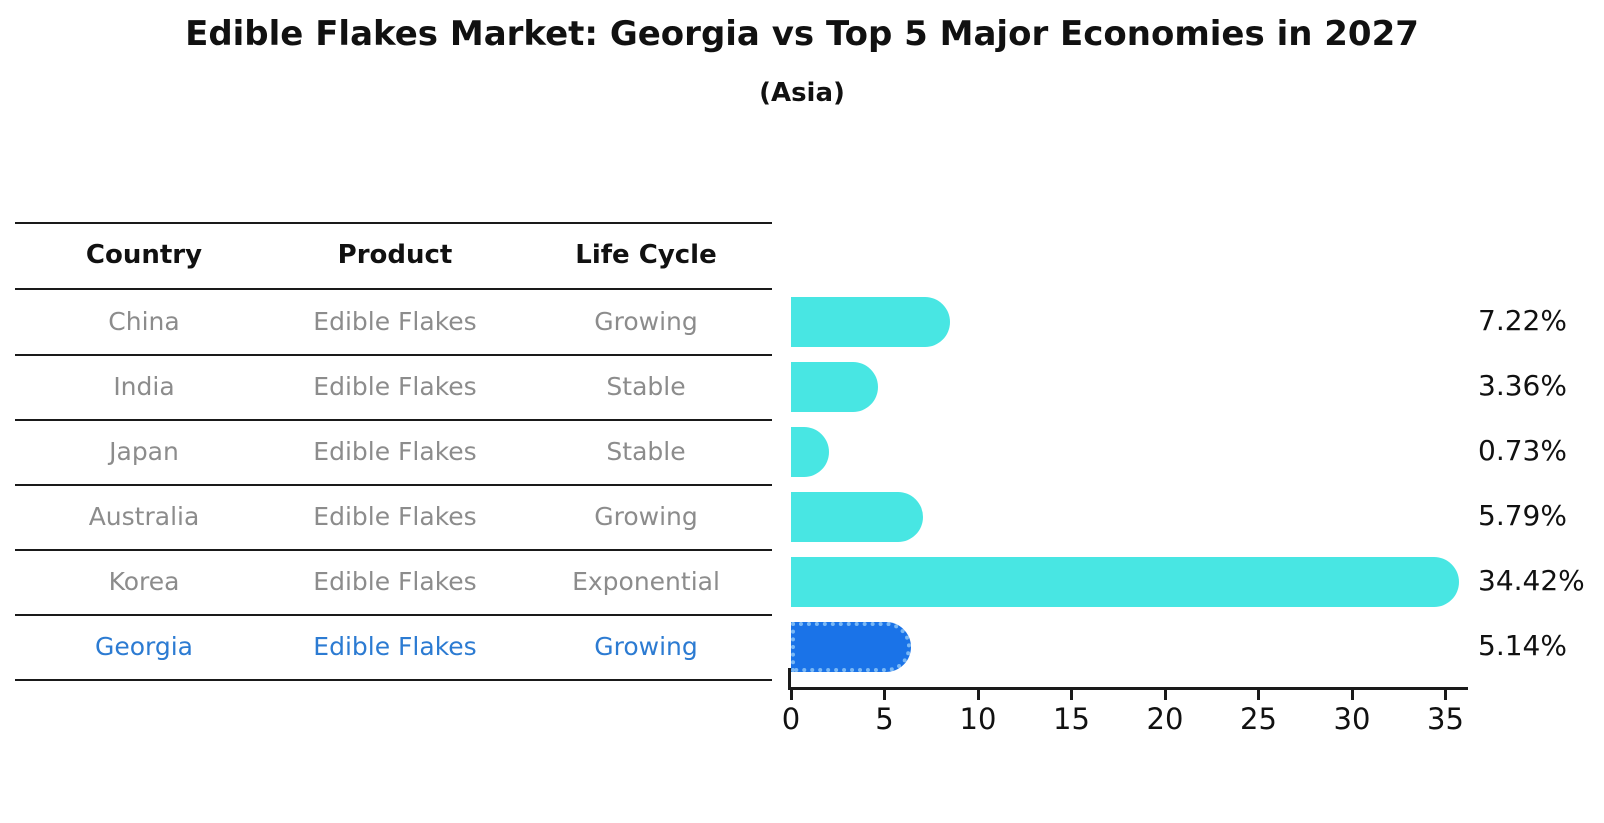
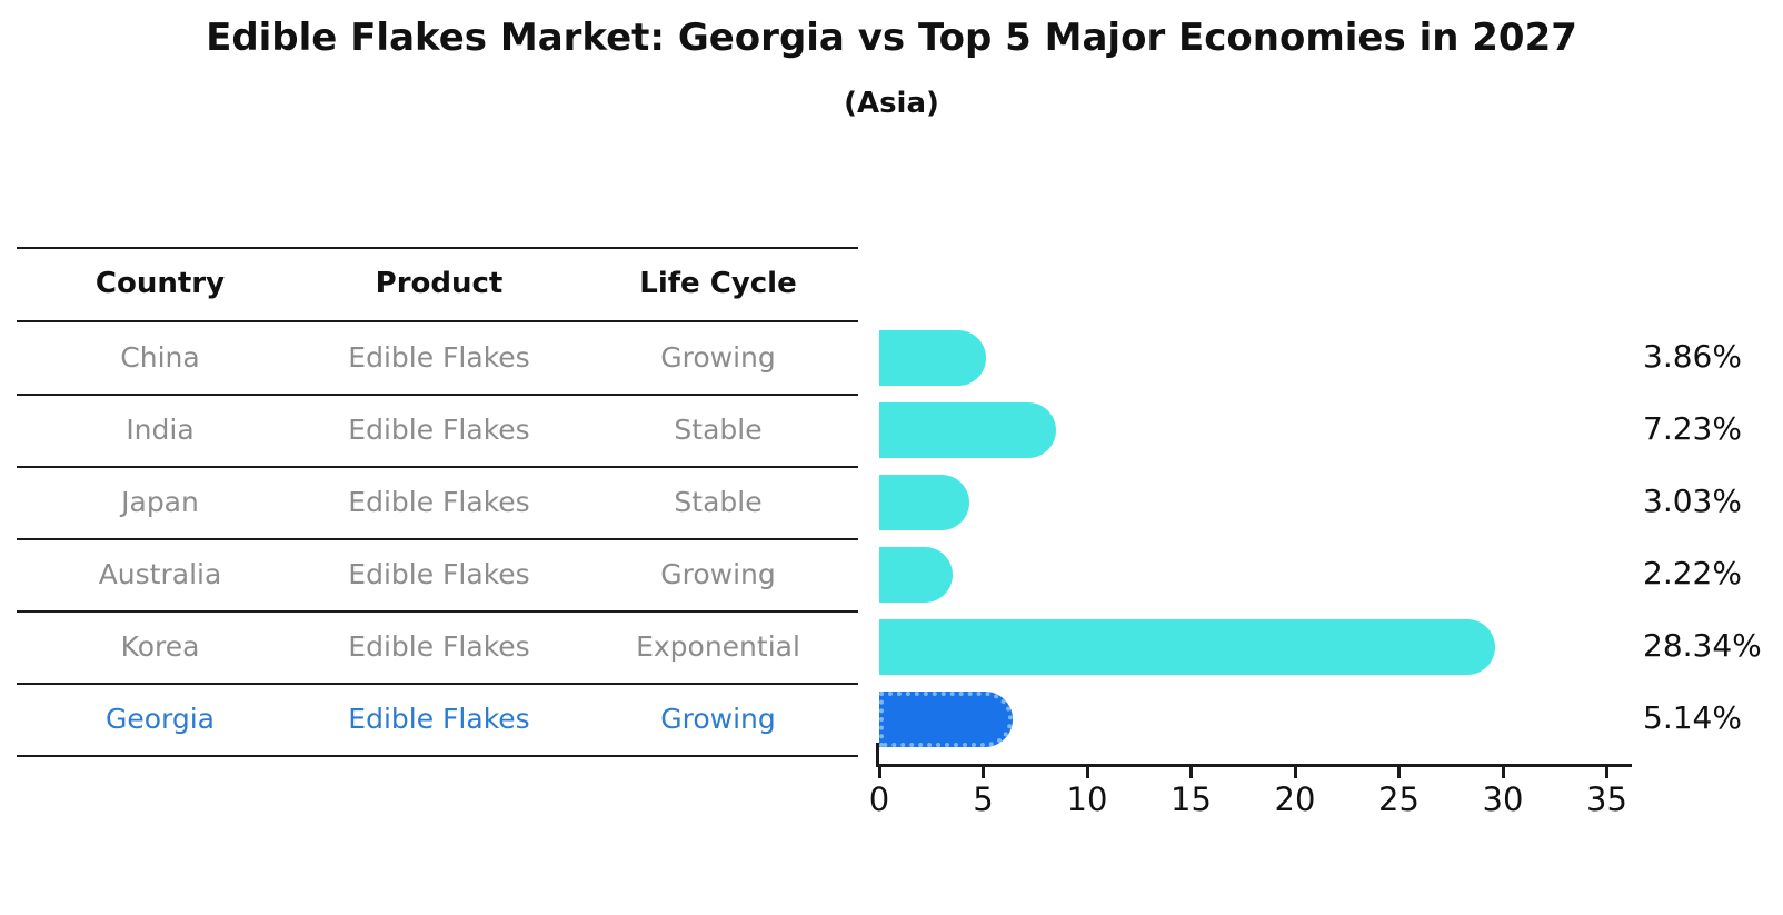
China: 7.22% -> 3.86%
India: 3.36% -> 7.23%
Japan: 0.73% -> 3.03%
Australia: 5.79% -> 2.22%
Korea: 34.42% -> 28.34%
